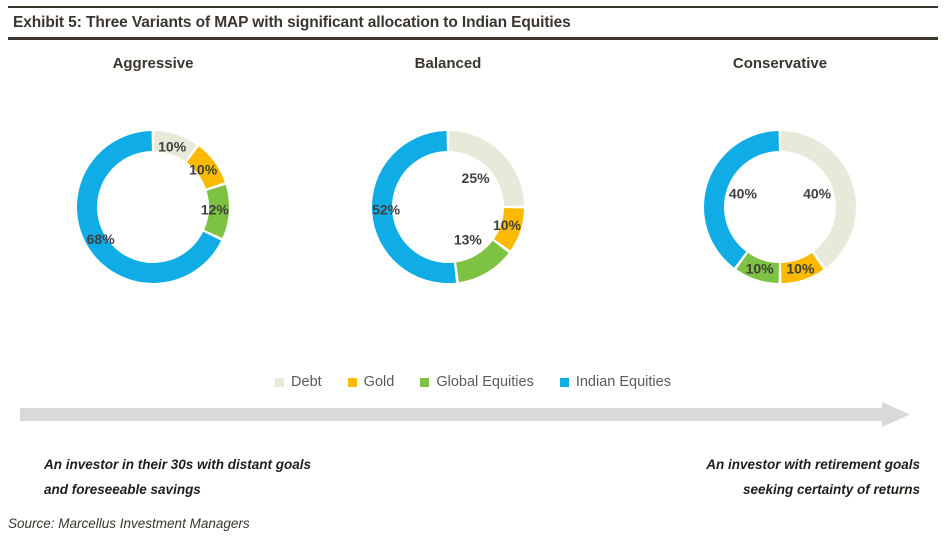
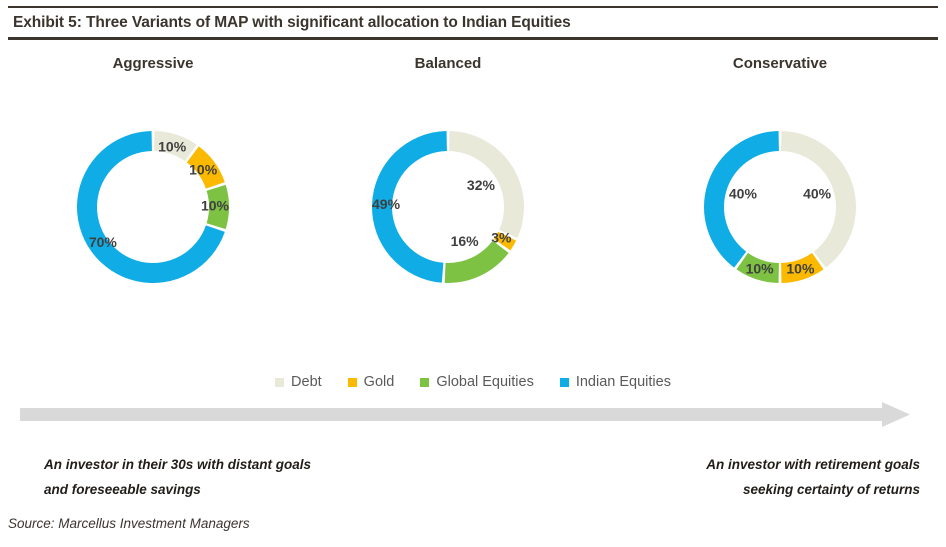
Aggressive/Global Equities: 12% -> 10%
Aggressive/Indian Equities: 68% -> 70%
Balanced/Debt: 25% -> 32%
Balanced/Gold: 10% -> 3%
Balanced/Global Equities: 13% -> 16%
Balanced/Indian Equities: 52% -> 49%
